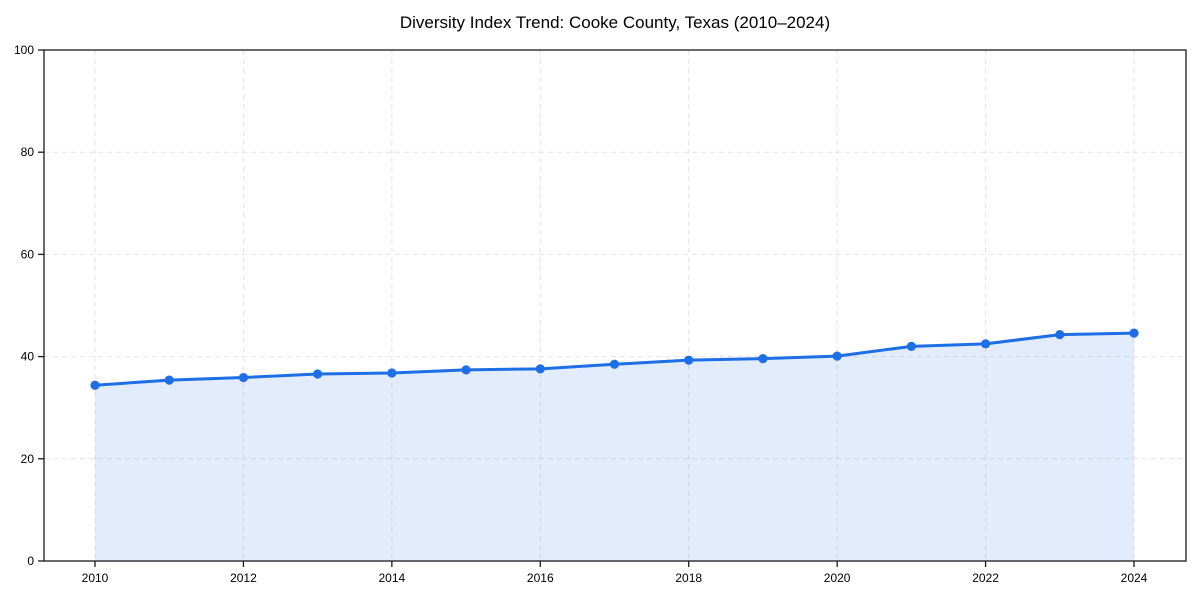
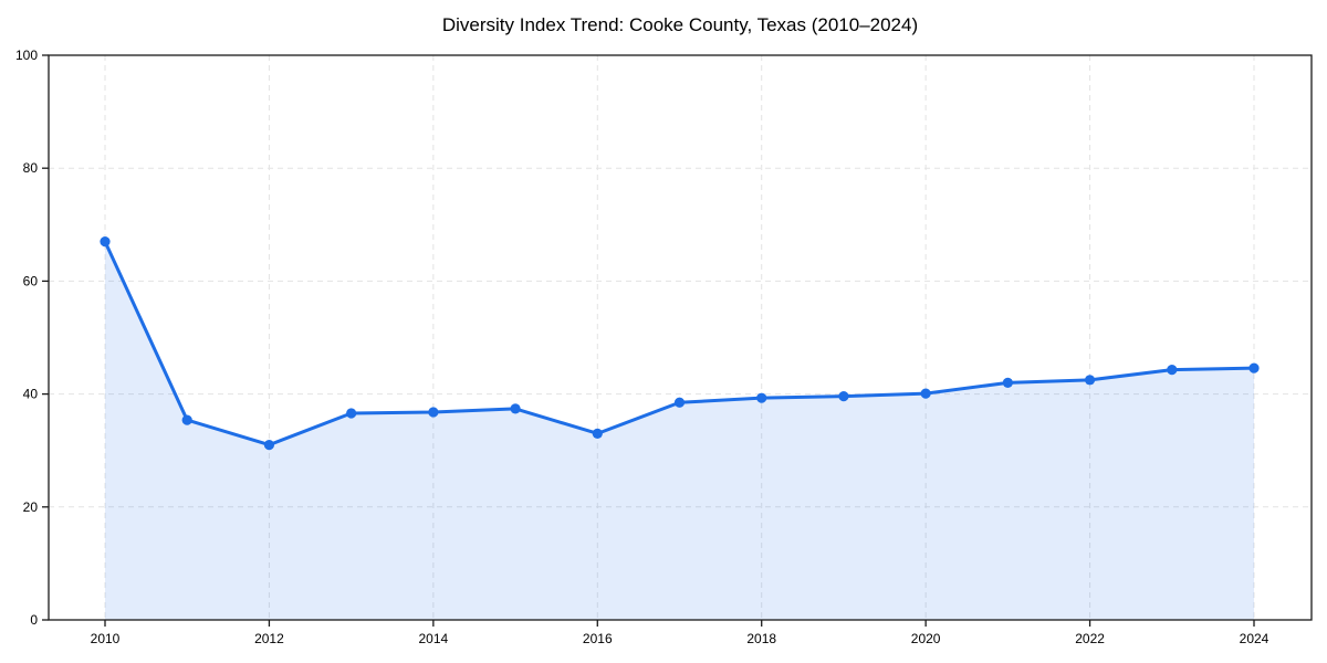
2010: 34 -> 67
2012: 36 -> 31
2016: 38 -> 33
